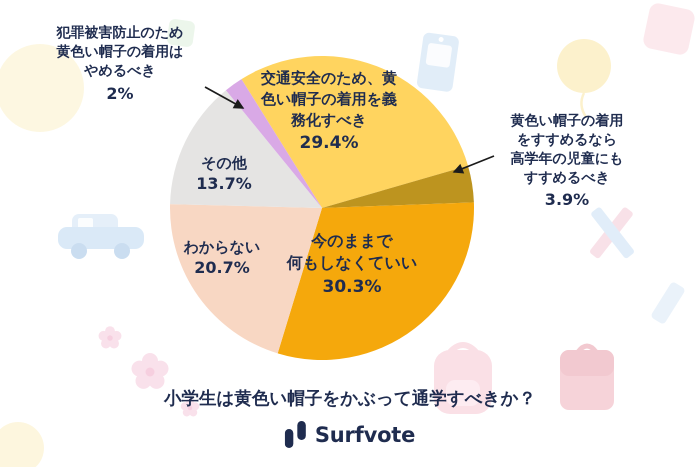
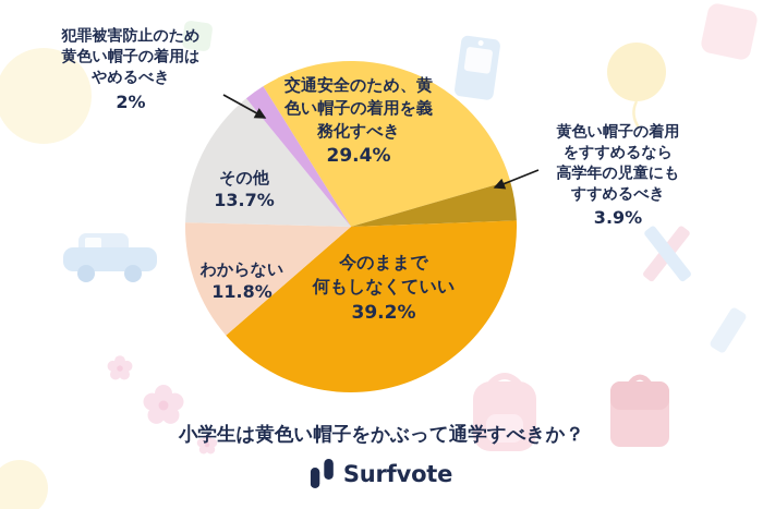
今のままで何もしなくていい: 30.3% -> 39.2%
わからない: 20.7% -> 11.8%
